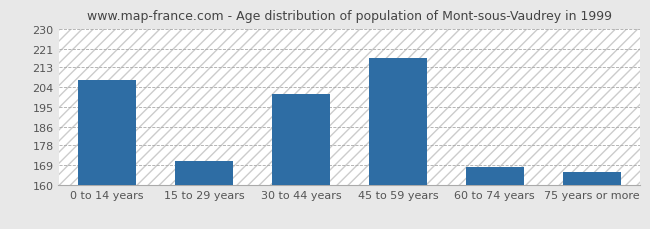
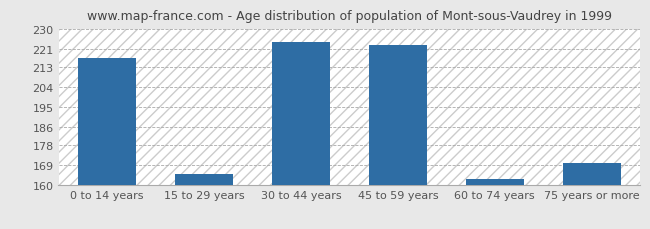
0 to 14 years: 207 -> 217
15 to 29 years: 171 -> 165
30 to 44 years: 201 -> 224
45 to 59 years: 217 -> 223
60 to 74 years: 168 -> 163
75 years or more: 166 -> 170
